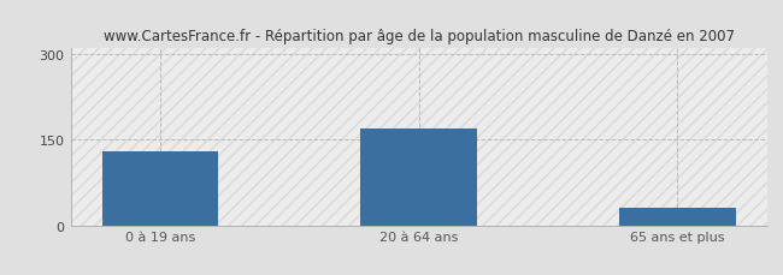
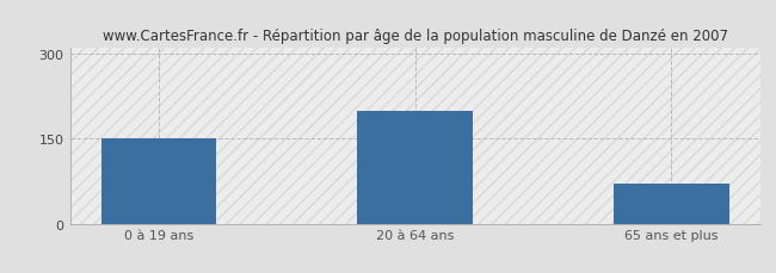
0 à 19 ans: 130 -> 150
20 à 64 ans: 170 -> 200
65 ans et plus: 30 -> 70
